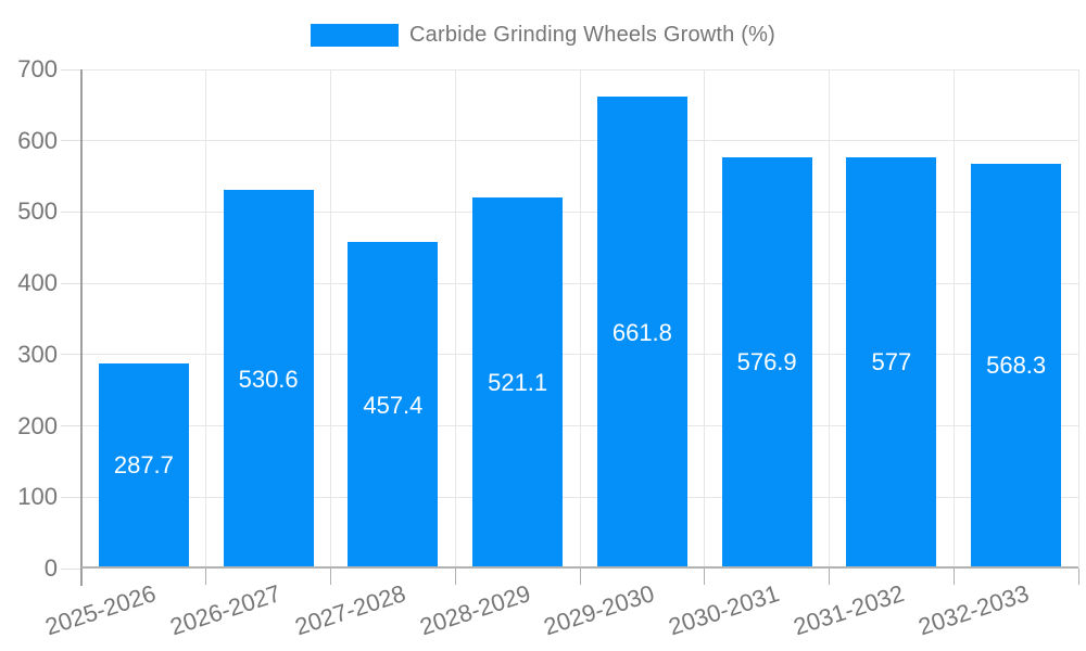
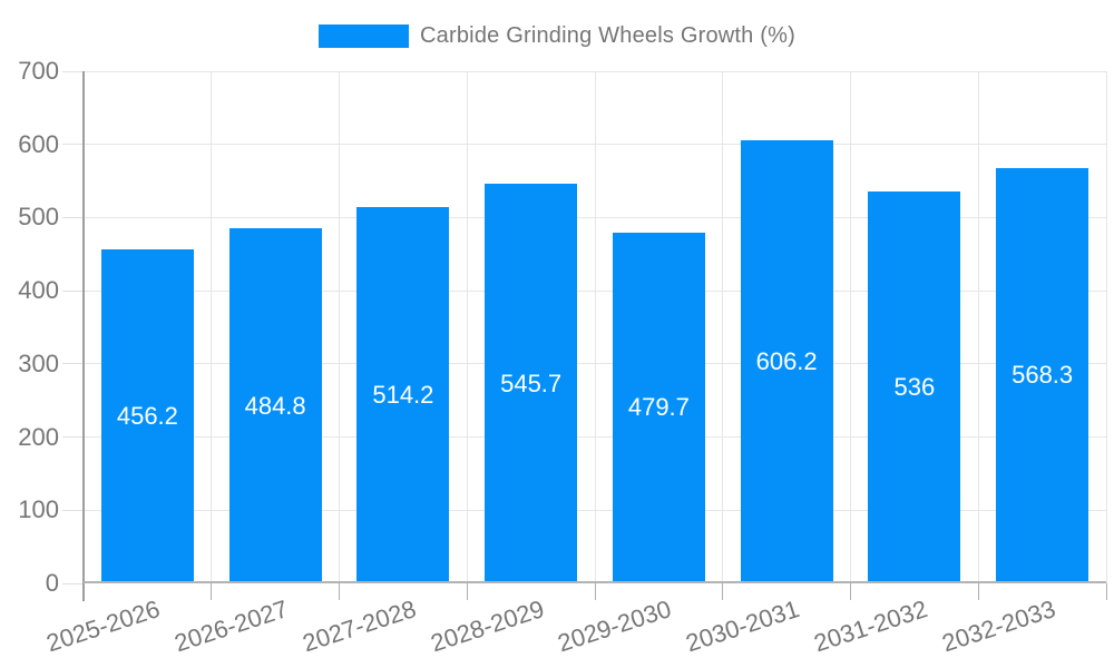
2025-2026: 287.7 -> 456.2
2026-2027: 530.6 -> 484.8
2027-2028: 457.4 -> 514.2
2028-2029: 521.1 -> 545.7
2029-2030: 661.8 -> 479.7
2030-2031: 576.9 -> 606.2
2031-2032: 577 -> 536
